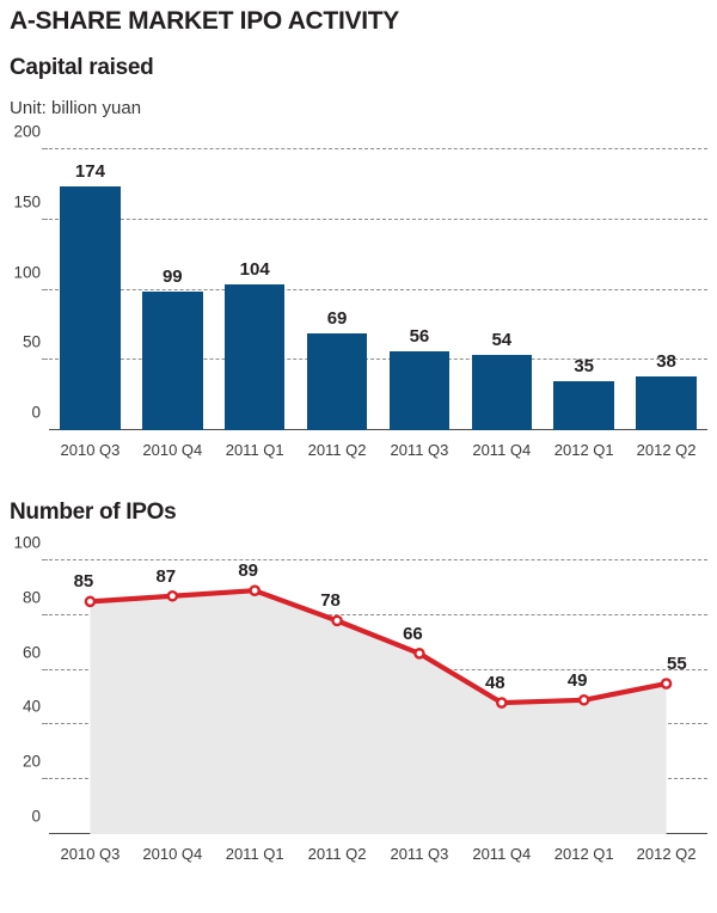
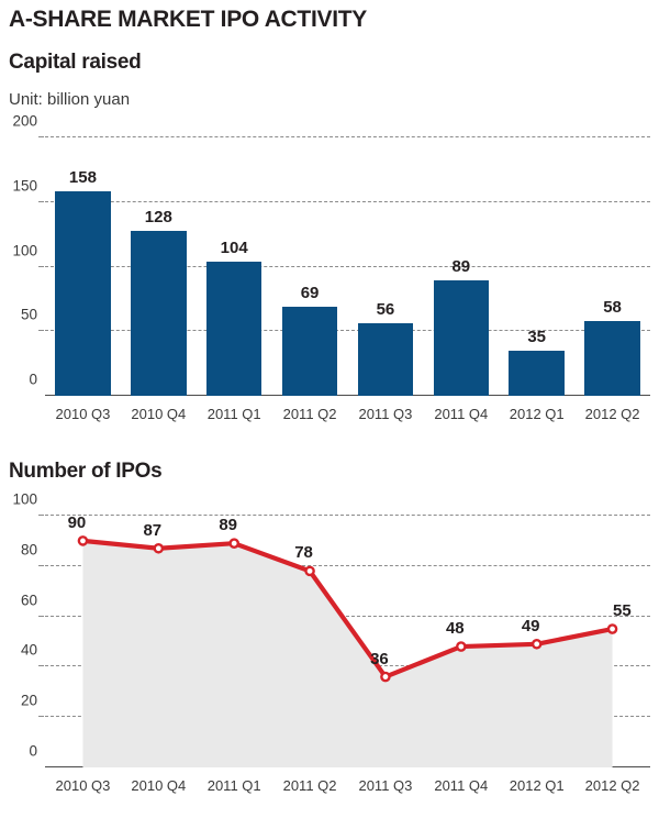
Capital raised/2010 Q3: 174 -> 158
Capital raised/2010 Q4: 99 -> 128
Capital raised/2011 Q4: 54 -> 89
Capital raised/2012 Q2: 38 -> 58
Number of IPOs/2010 Q3: 85 -> 90
Number of IPOs/2011 Q3: 66 -> 36
